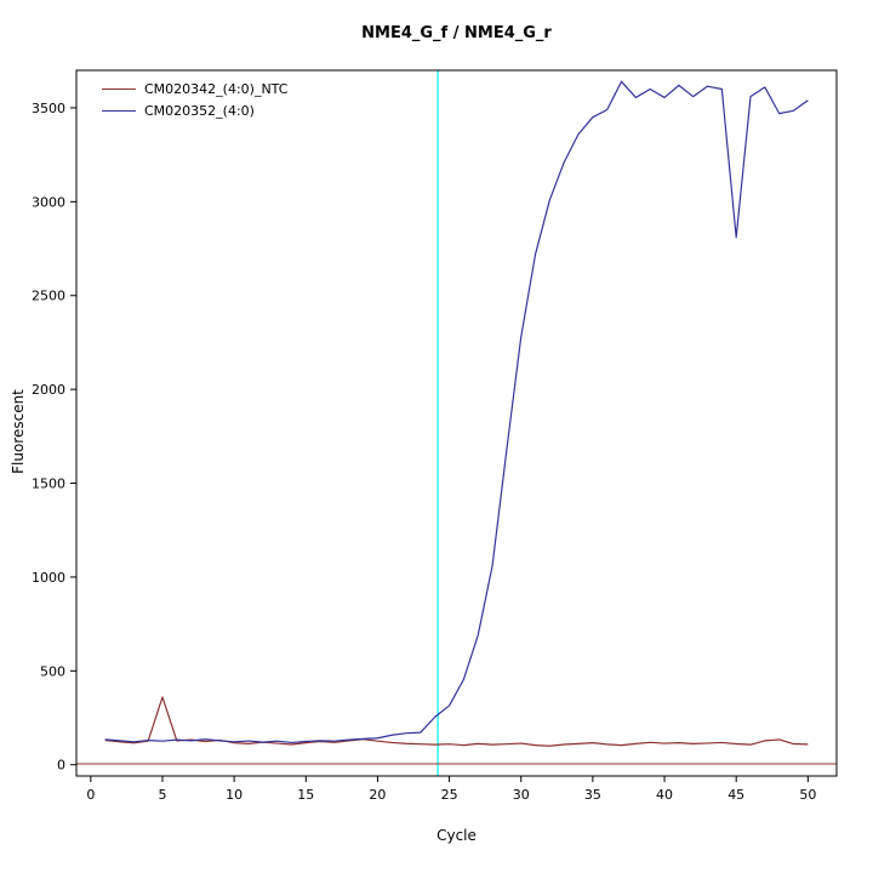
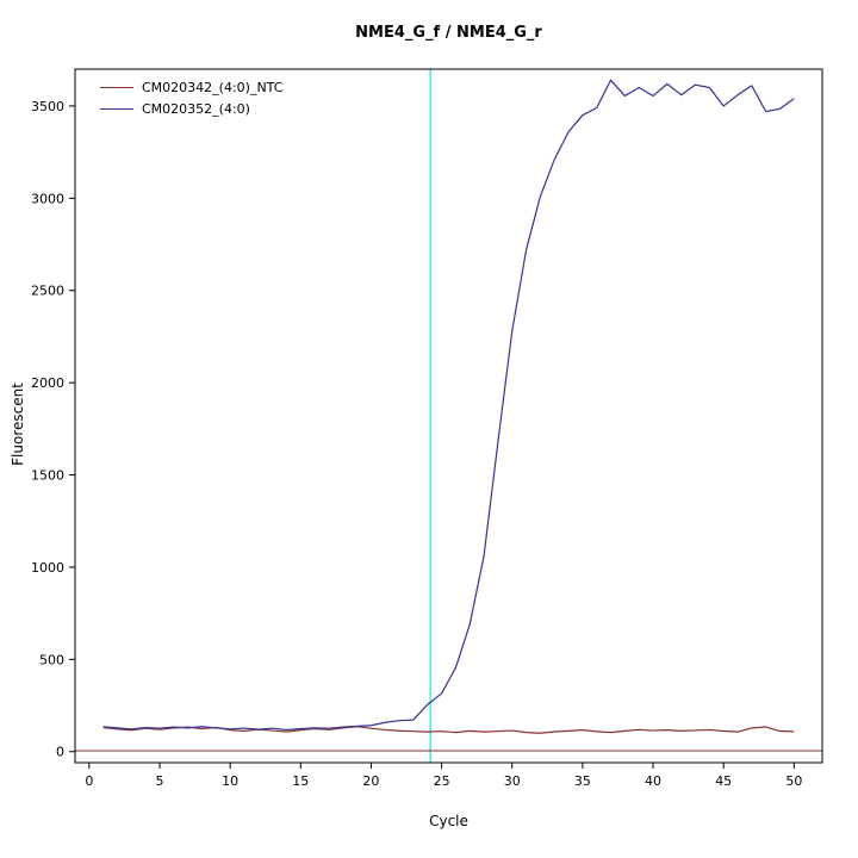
CM020342_(4:0)_NTC/5: 360 -> 120
CM020352_(4:0)/45: 2810 -> 3500
